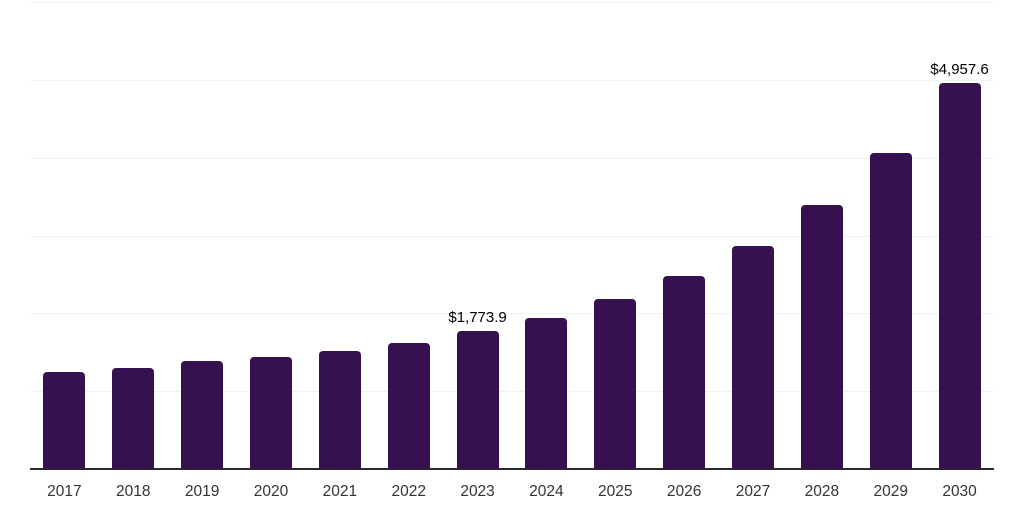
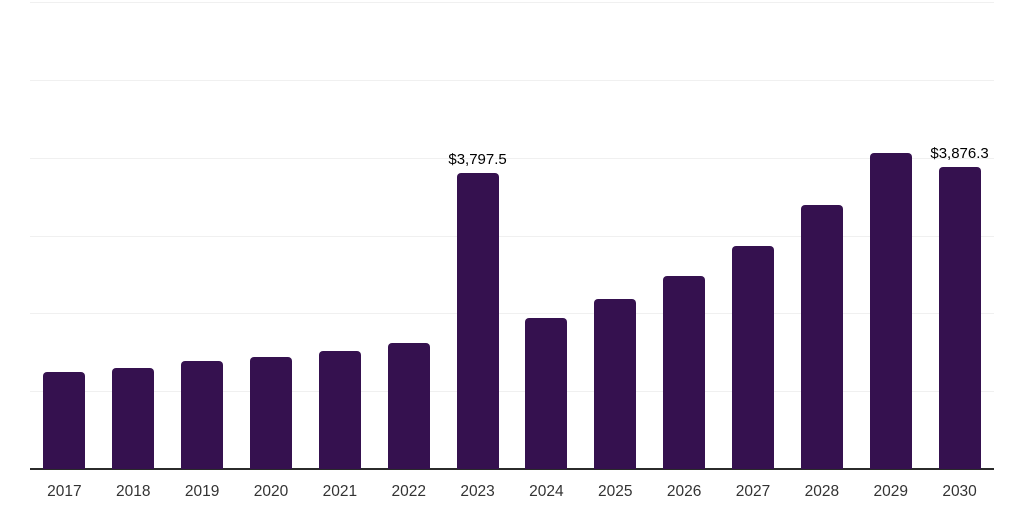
2023: $1,773.9 -> $3,797.5
2030: $4,957.6 -> $3,876.3
